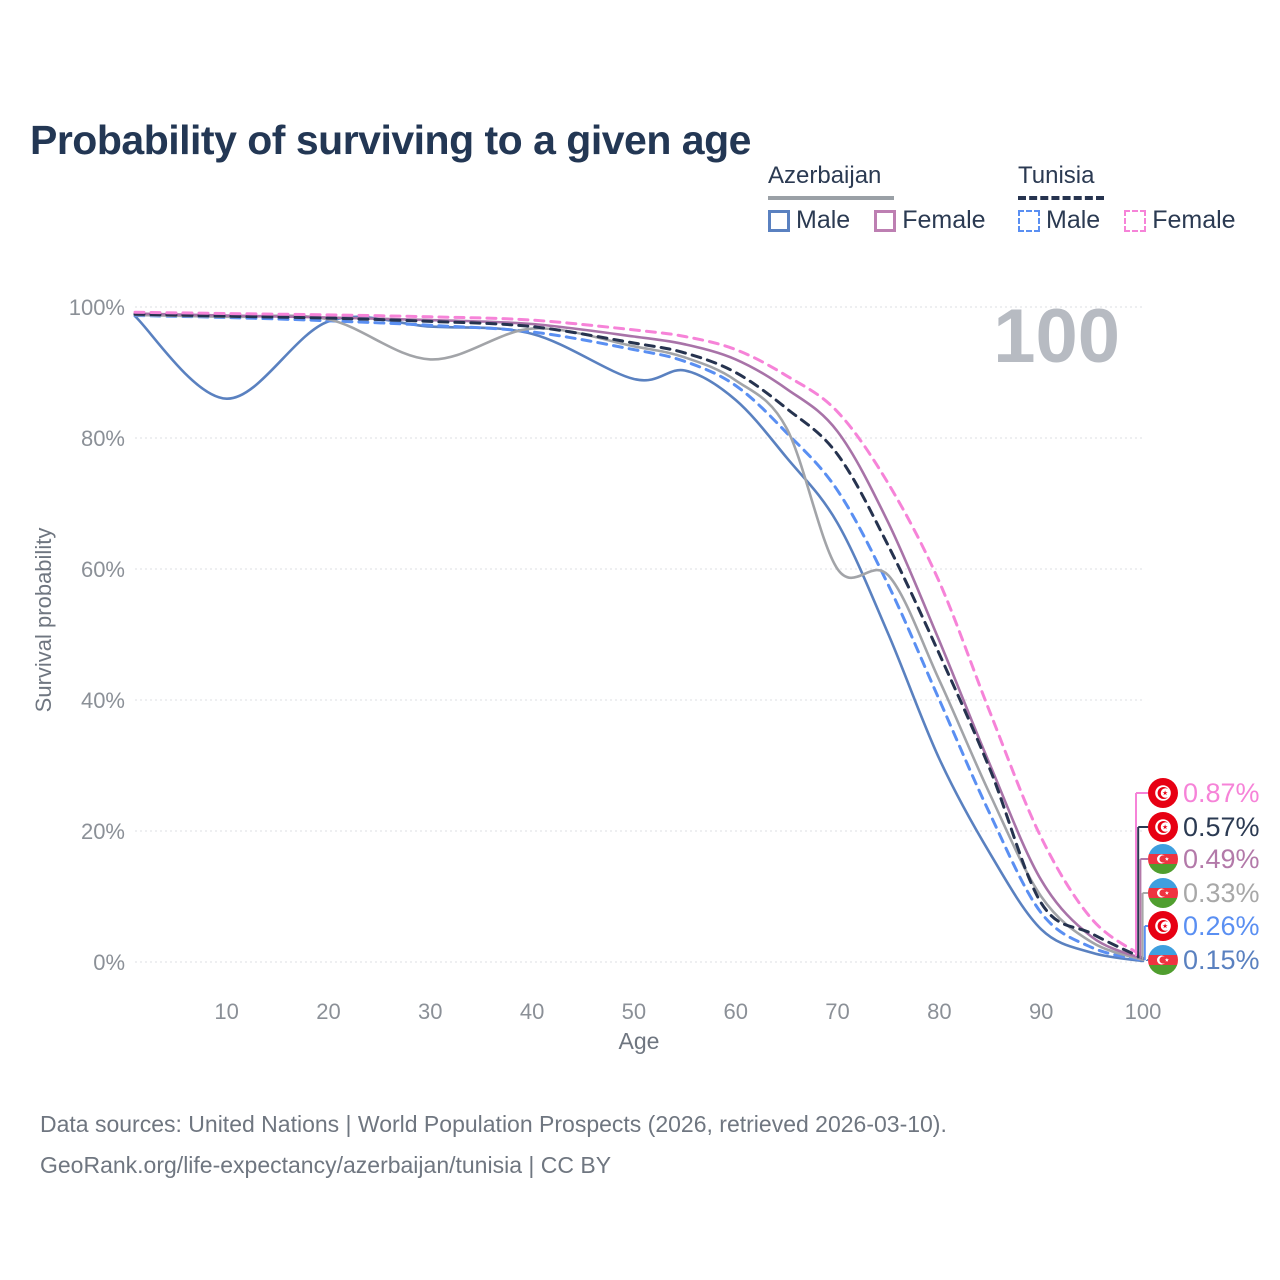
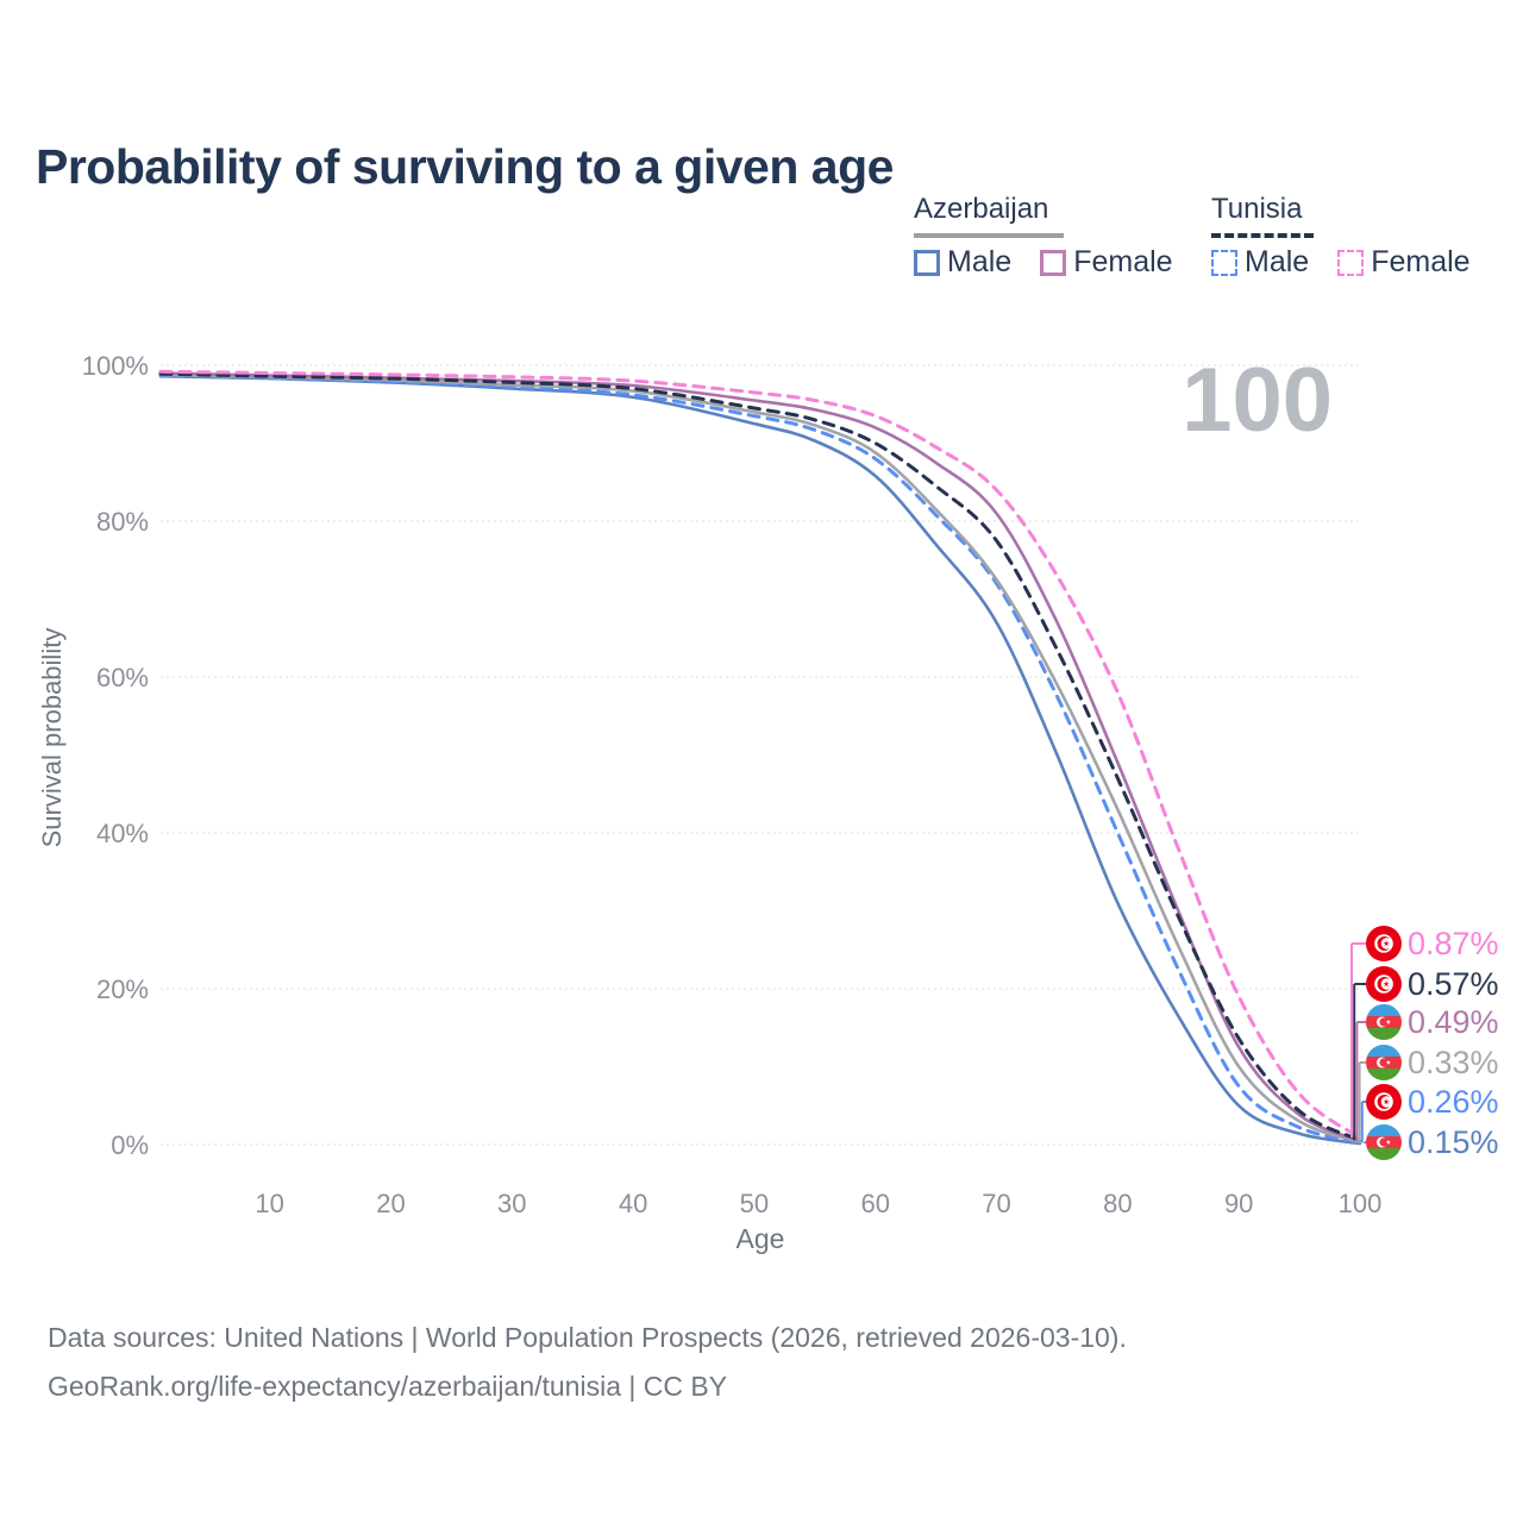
Azerbaijan Male/10: 86% -> 98%
Azerbaijan/30: 92% -> 98%
Azerbaijan Male/50: 89% -> 92%
Azerbaijan/70: 60% -> 72%
Tunisia/90: 9% -> 14%
